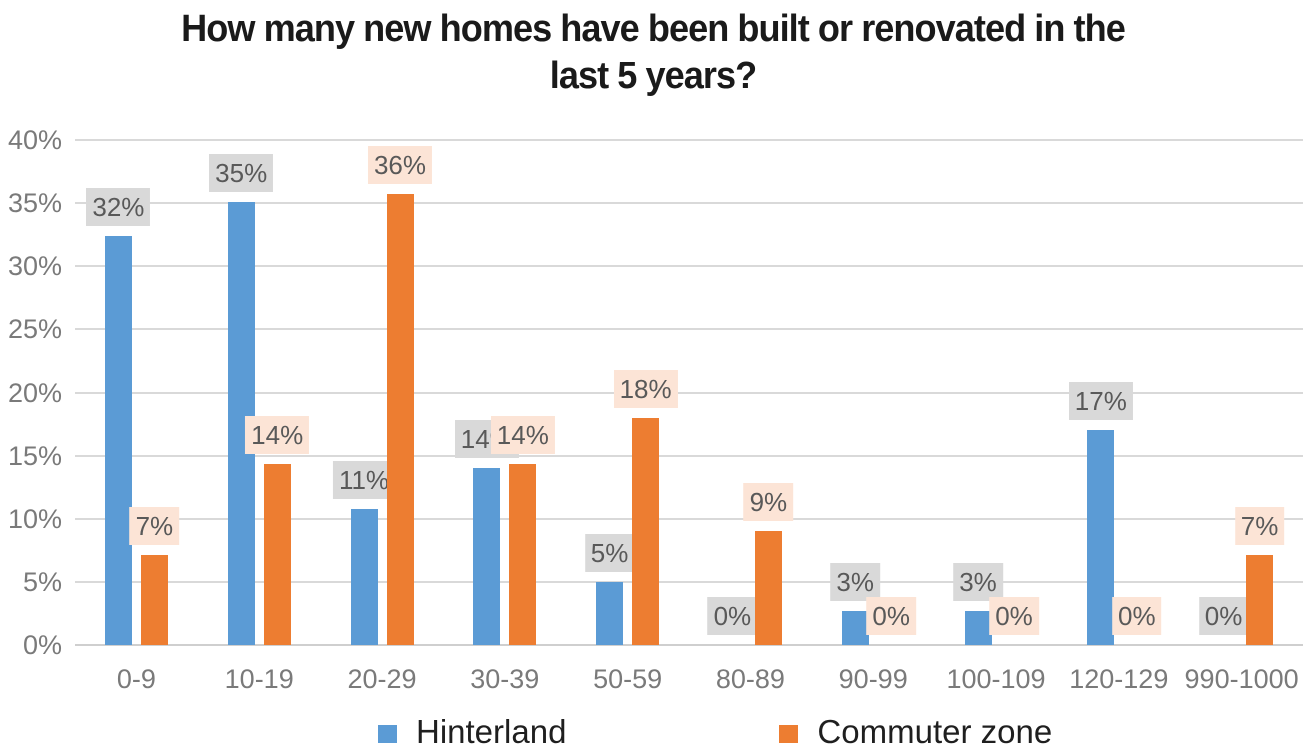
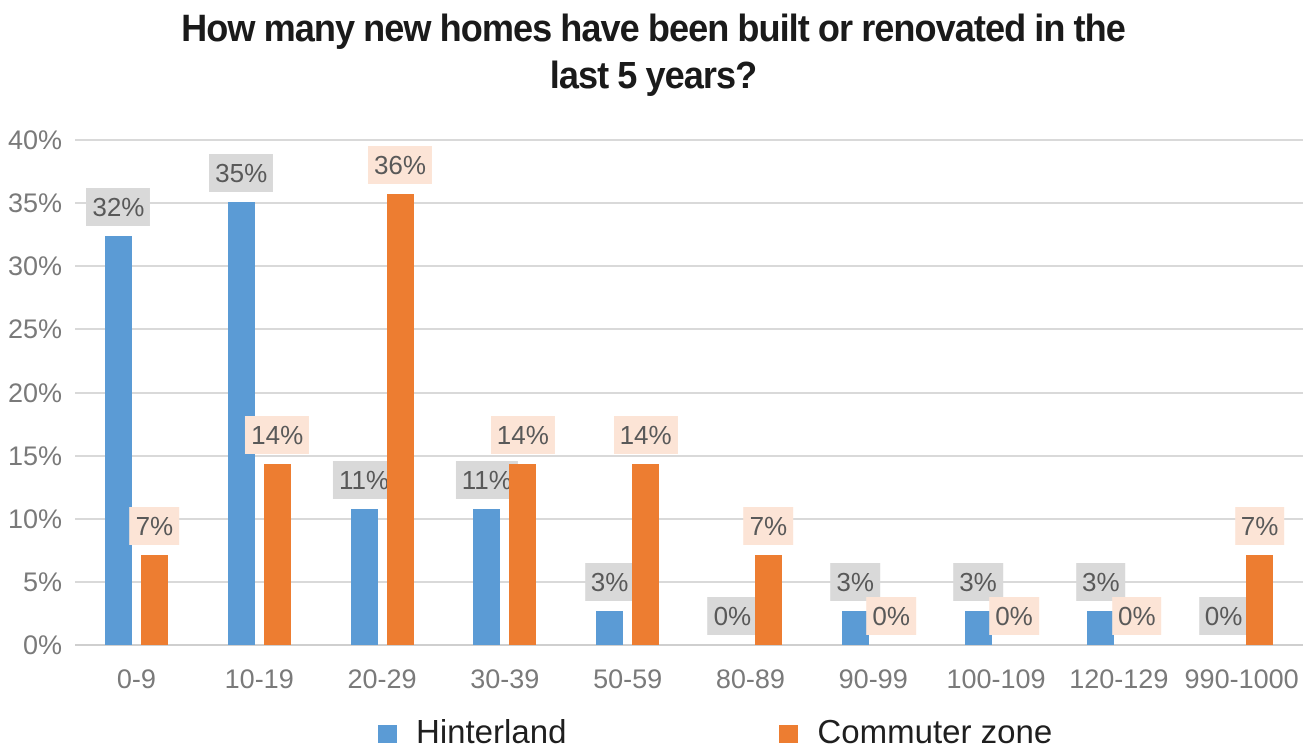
Hinterland/30-39: 14% -> 11%
Hinterland/50-59: 5% -> 3%
Commuter zone/50-59: 18% -> 14%
Commuter zone/80-89: 9% -> 7%
Hinterland/120-129: 17% -> 3%
